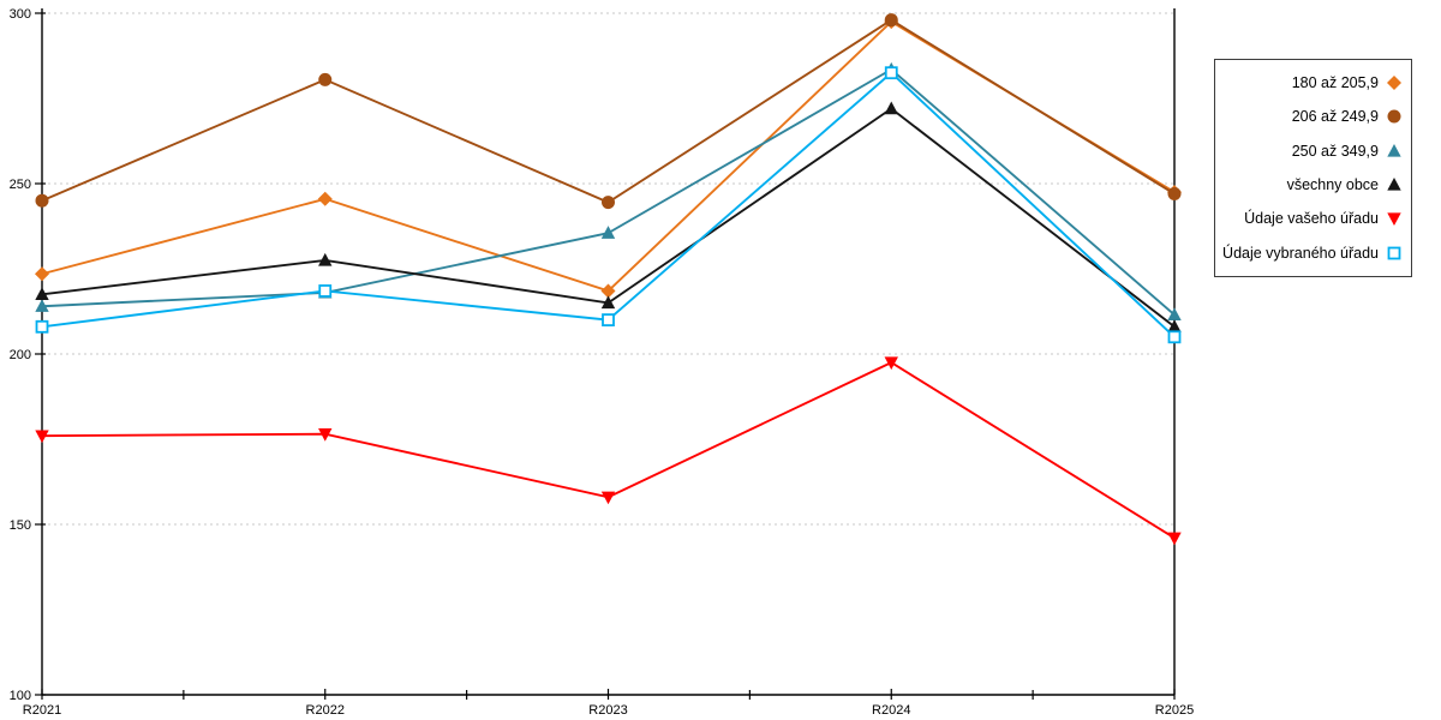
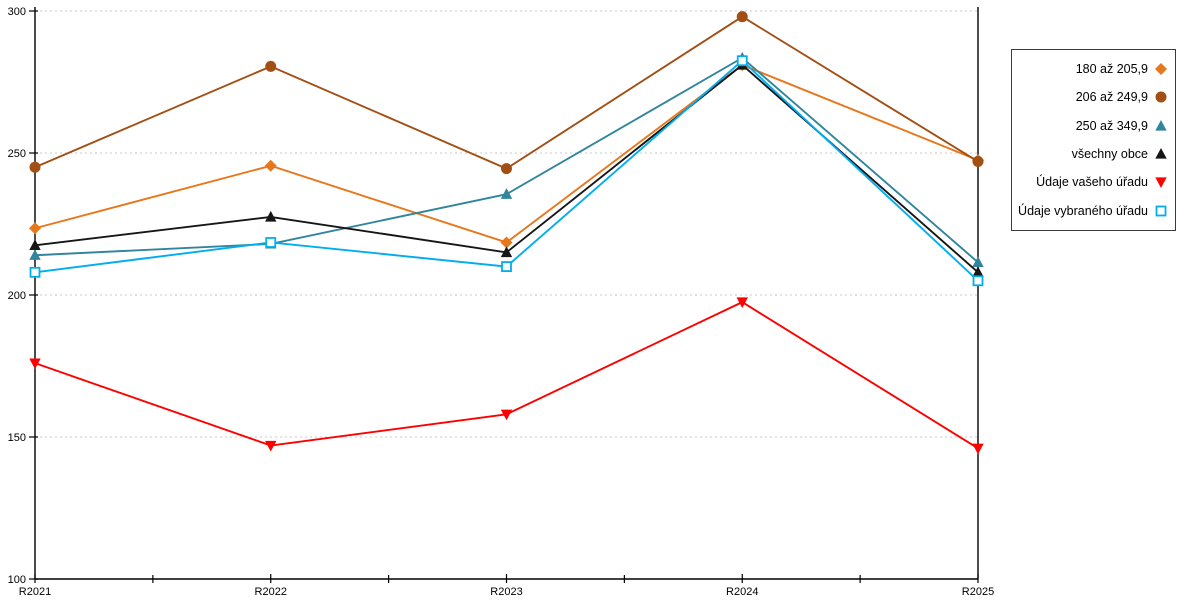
Údaje vašeho úřadu/R2022: 176 -> 147
180 až 205,9/R2024: 298 -> 281
všechny obce/R2024: 272 -> 281
